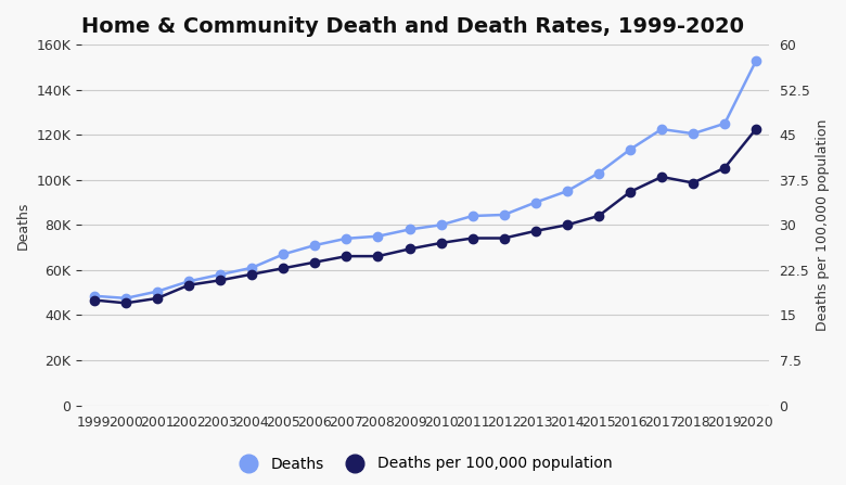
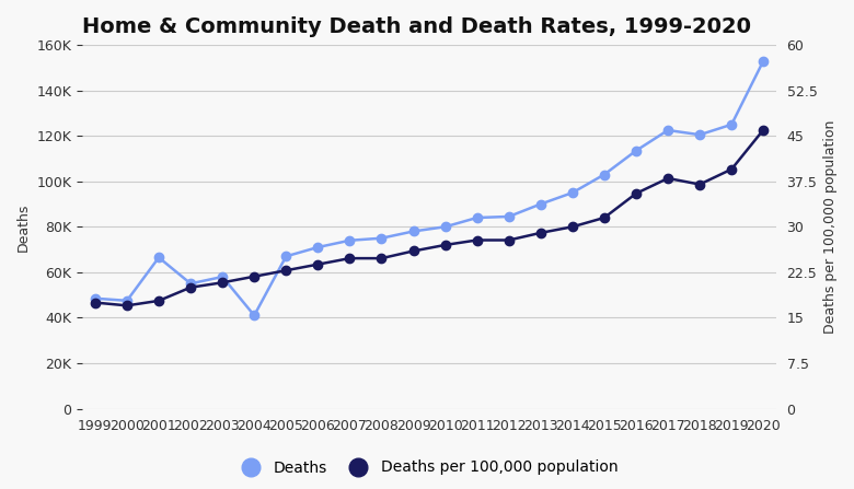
Deaths/2001: 50.5K -> 66.5K
Deaths/2004: 61.0K -> 41.0K
